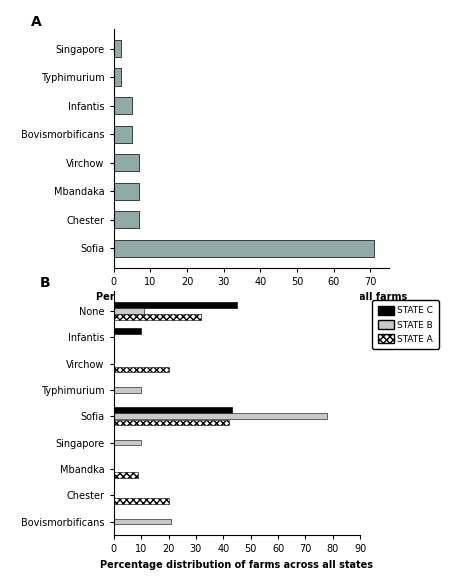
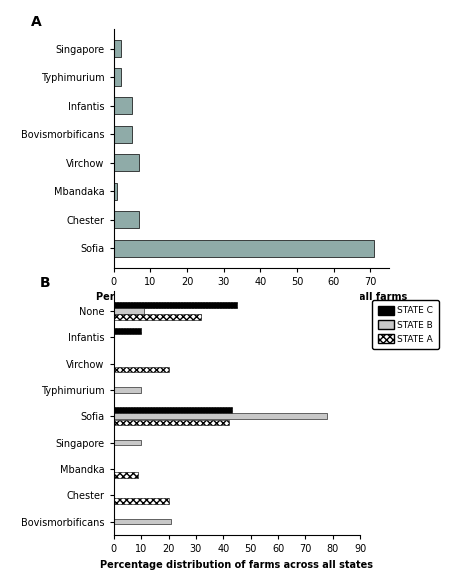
Mbandaka: 7 -> 1
